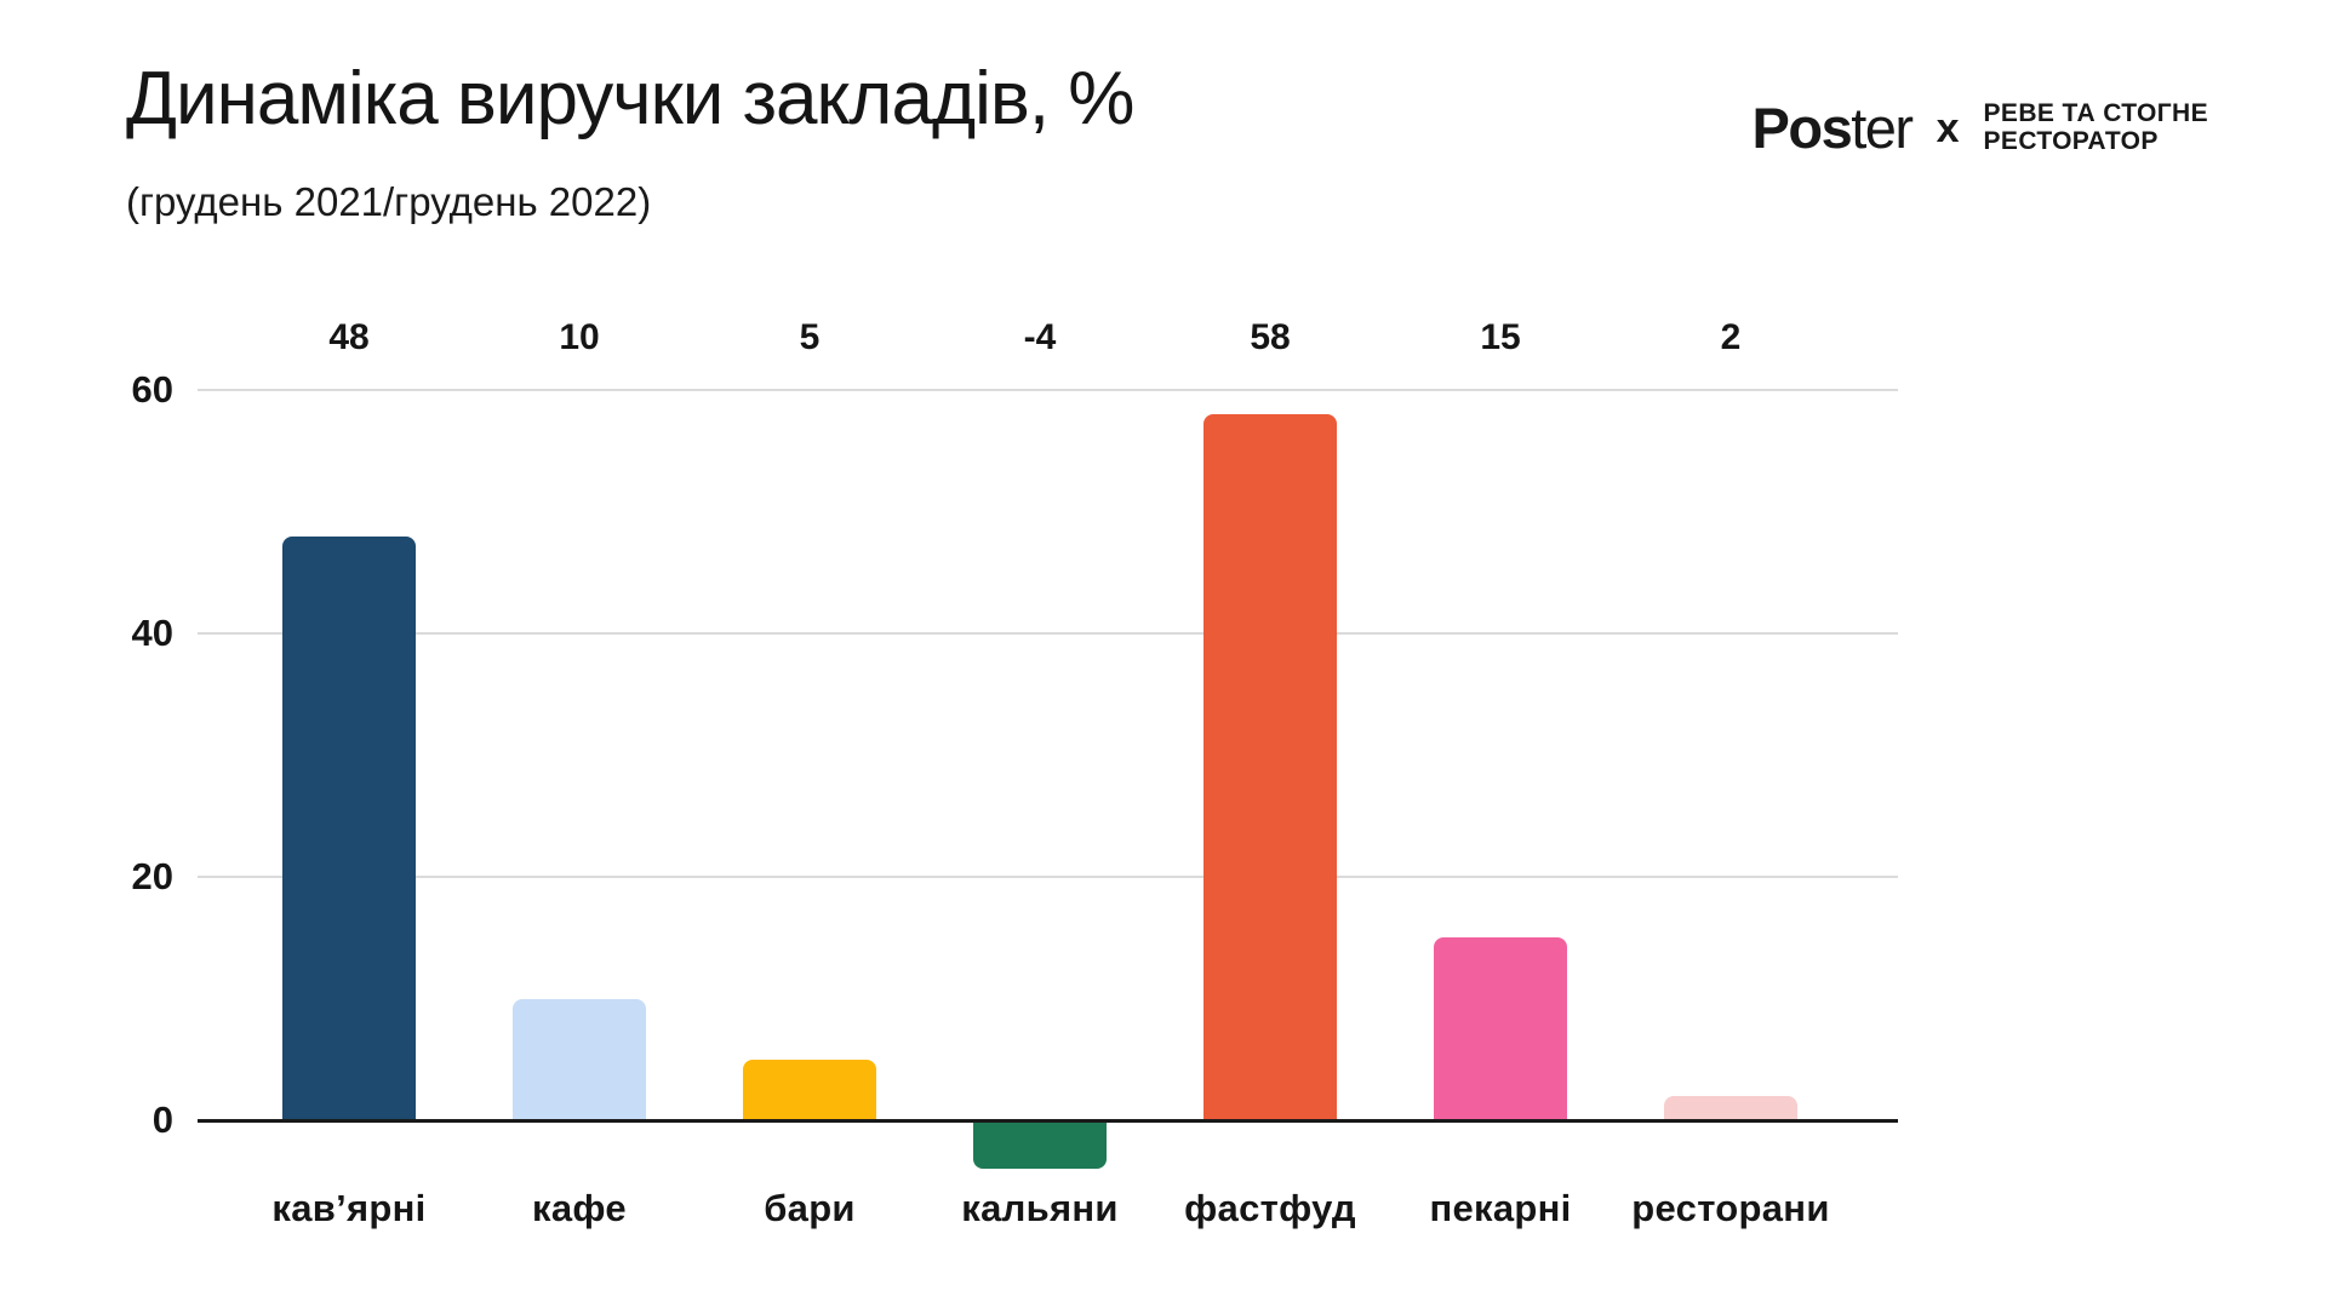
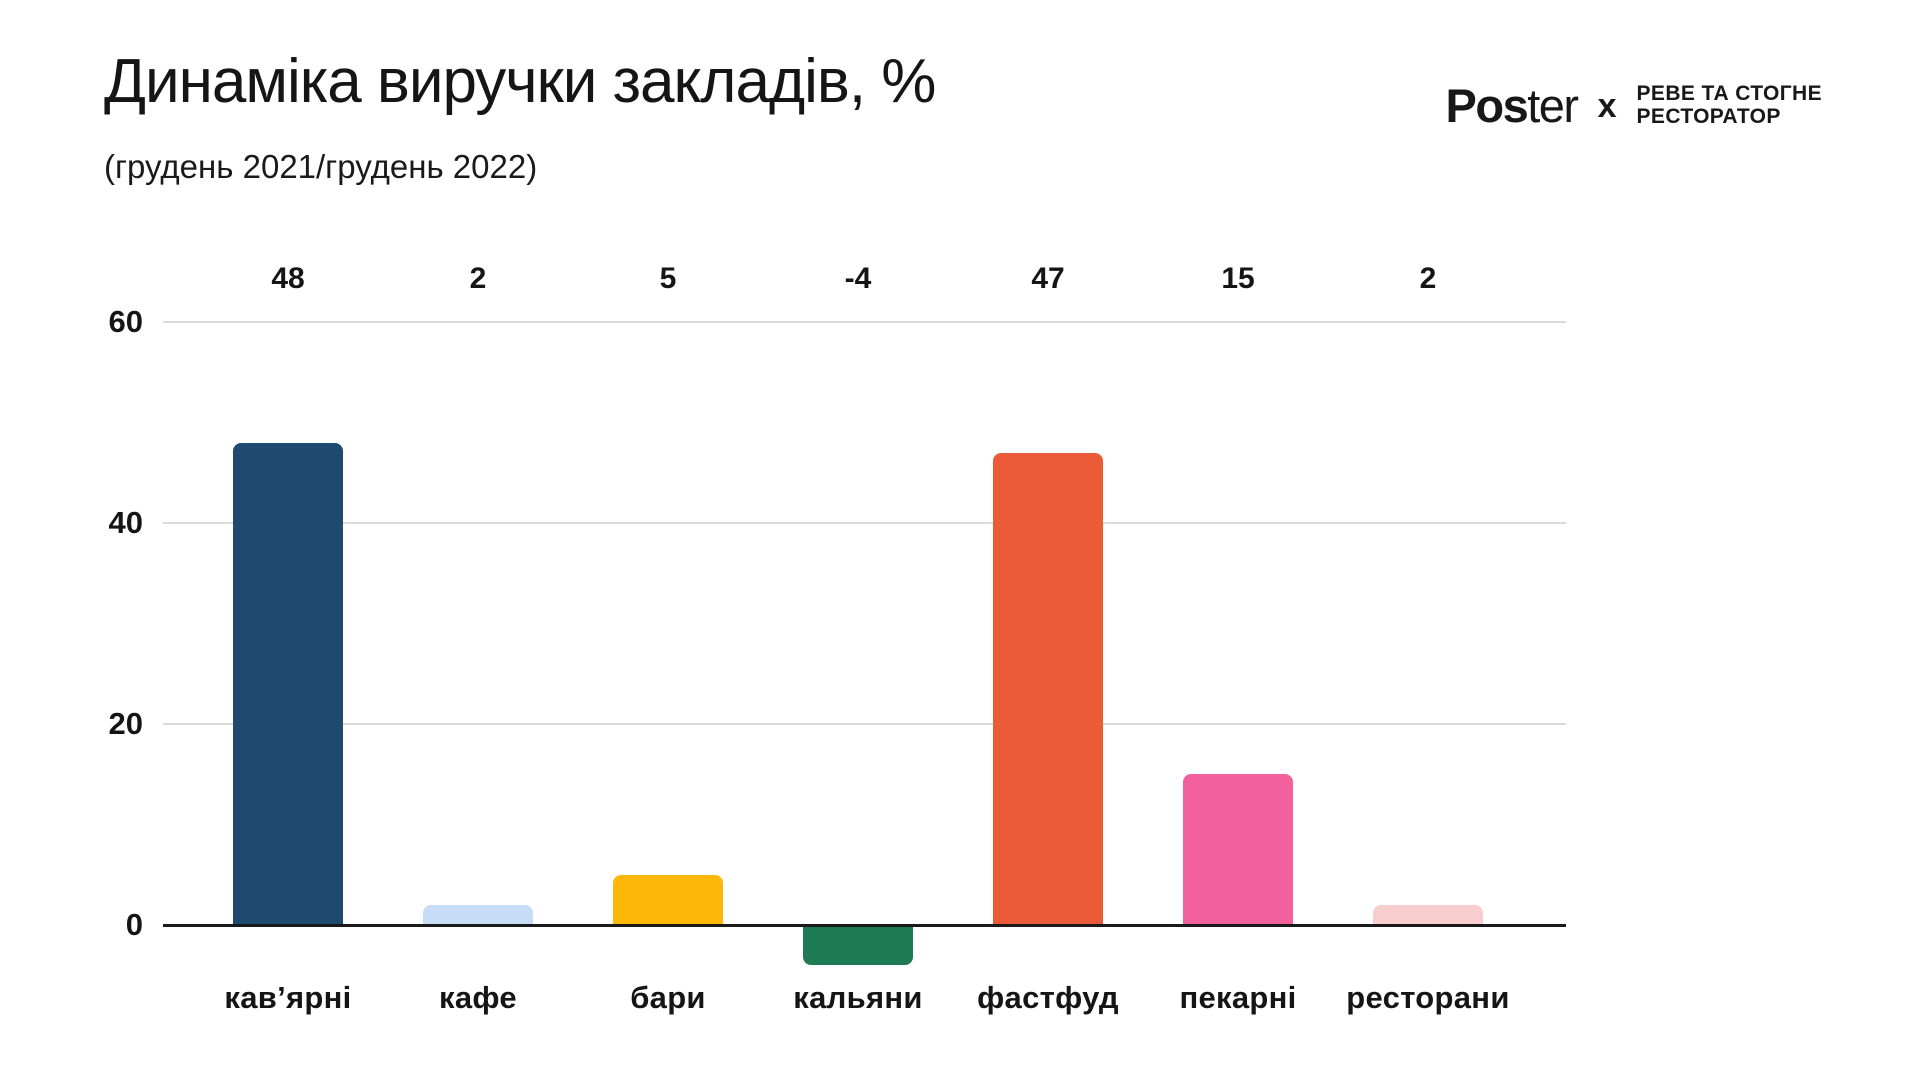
кафе: 10 -> 2
фастфуд: 58 -> 47
